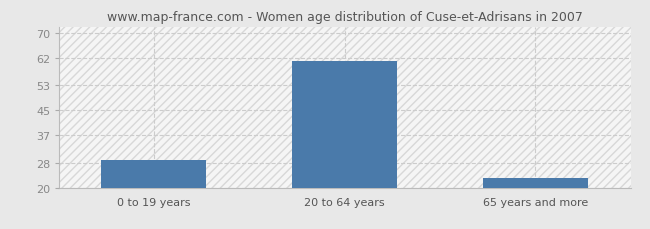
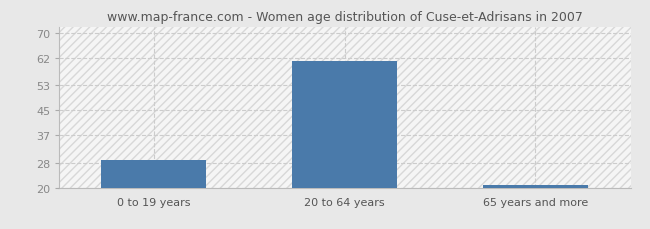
65 years and more: 23 -> 21
